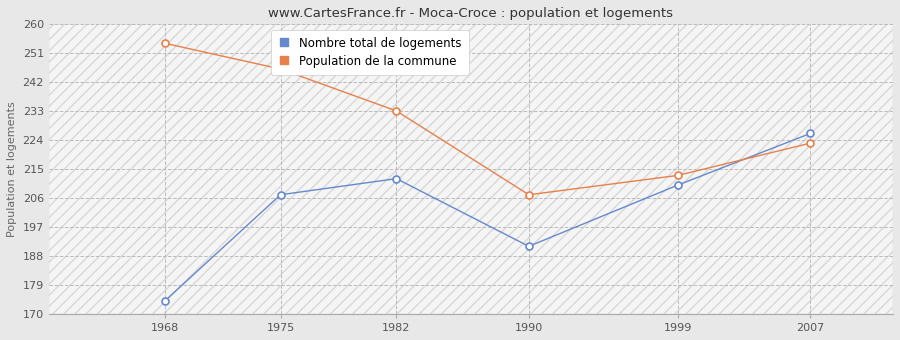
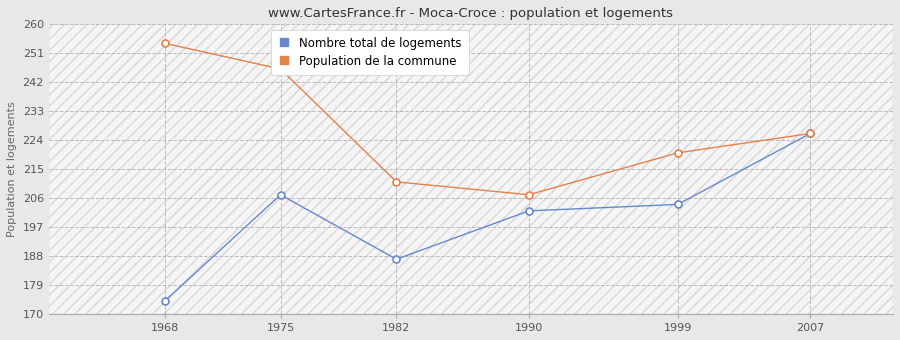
Nombre total de logements/1982: 212 -> 187
Population de la commune/1982: 233 -> 211
Nombre total de logements/1990: 191 -> 202
Nombre total de logements/1999: 210 -> 204
Population de la commune/1999: 213 -> 220
Population de la commune/2007: 223 -> 226
